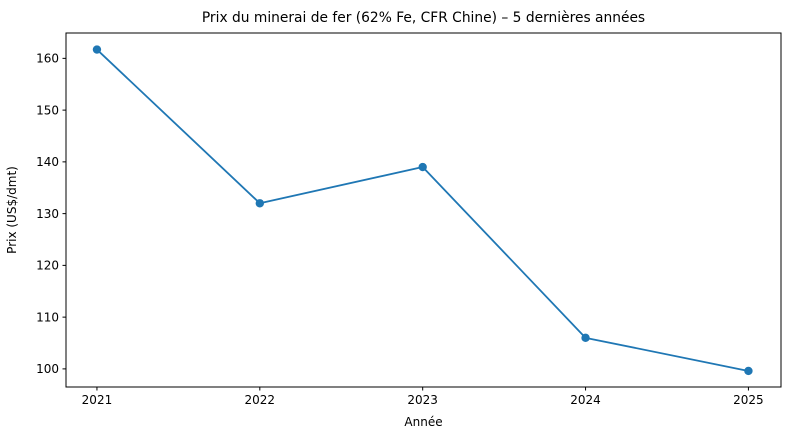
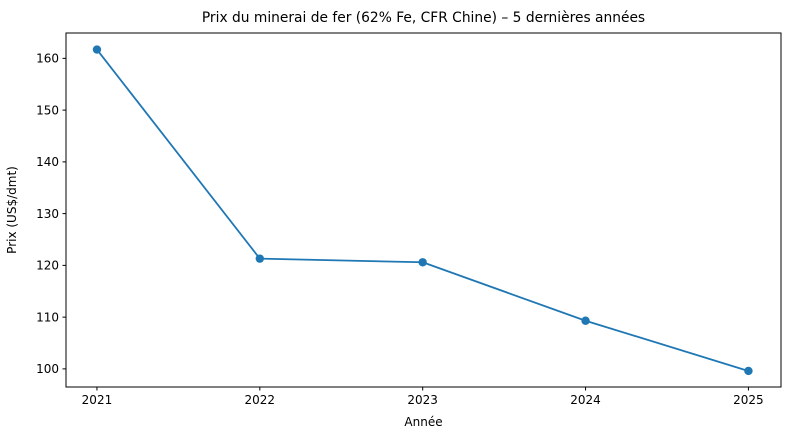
2022: 132 -> 121
2023: 139 -> 121
2024: 106 -> 109
